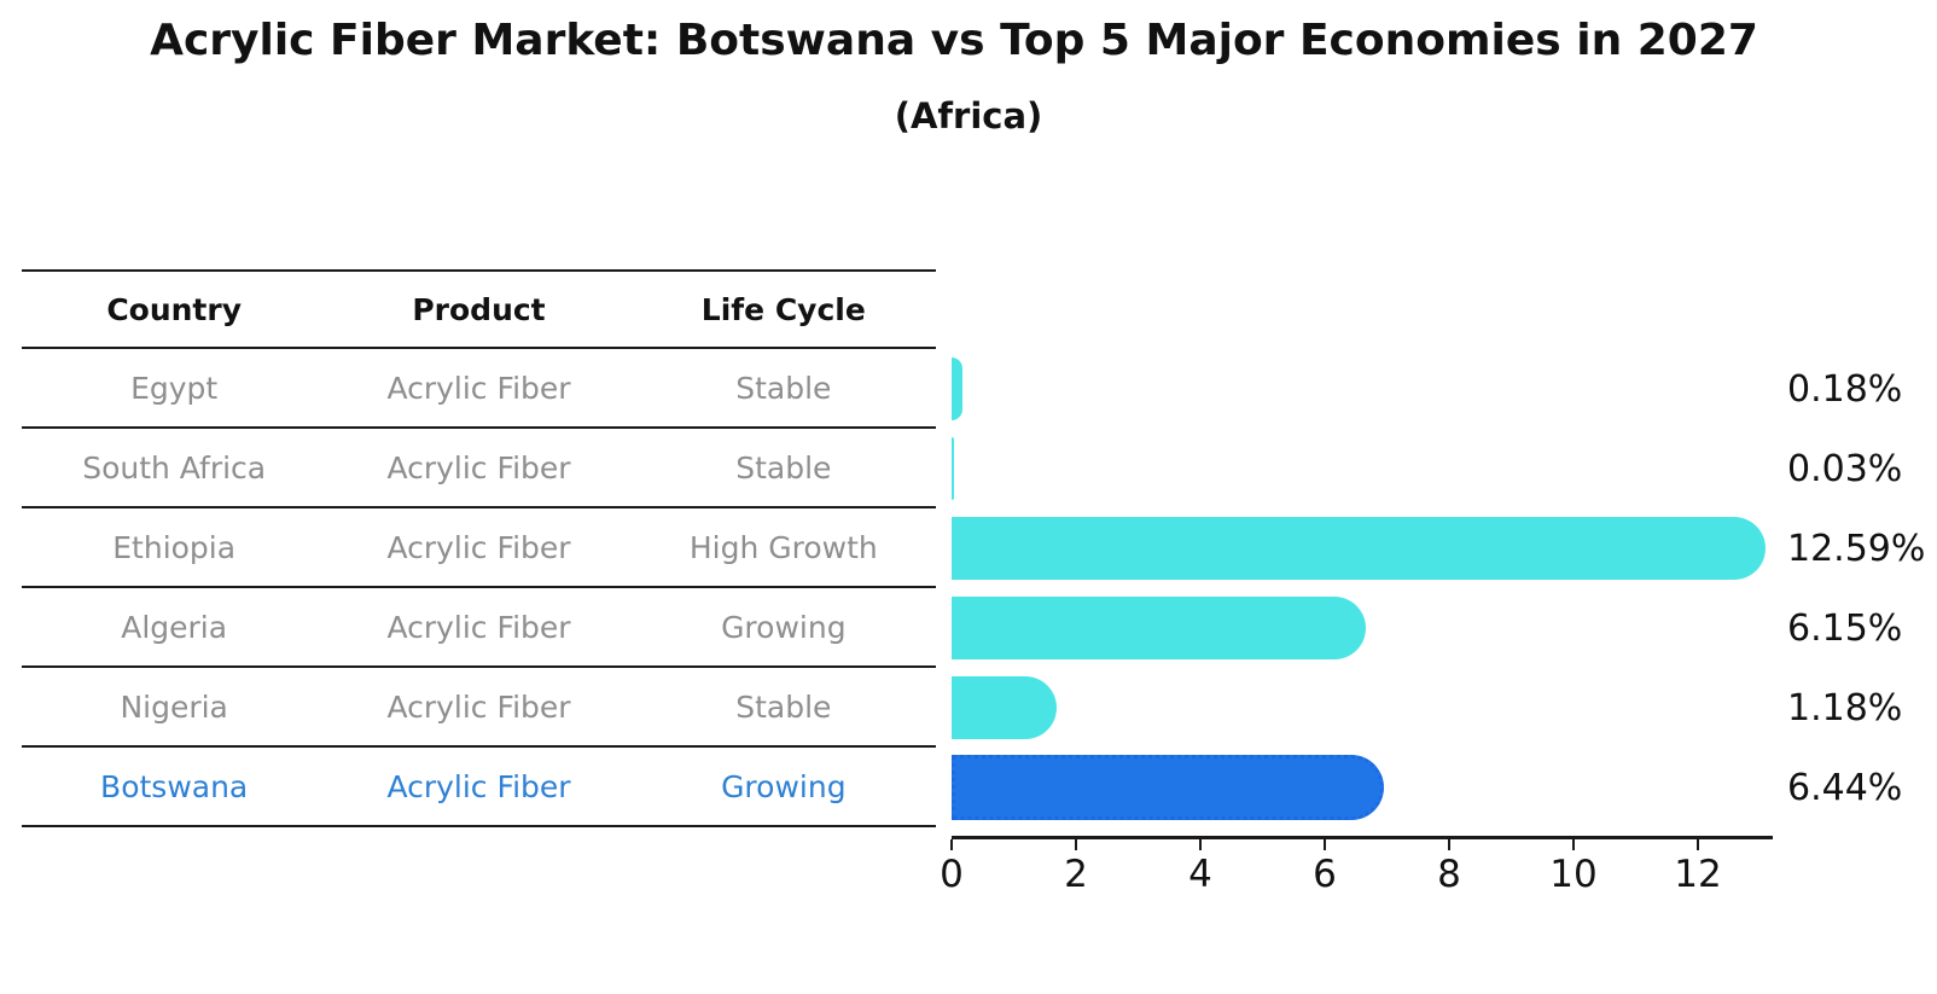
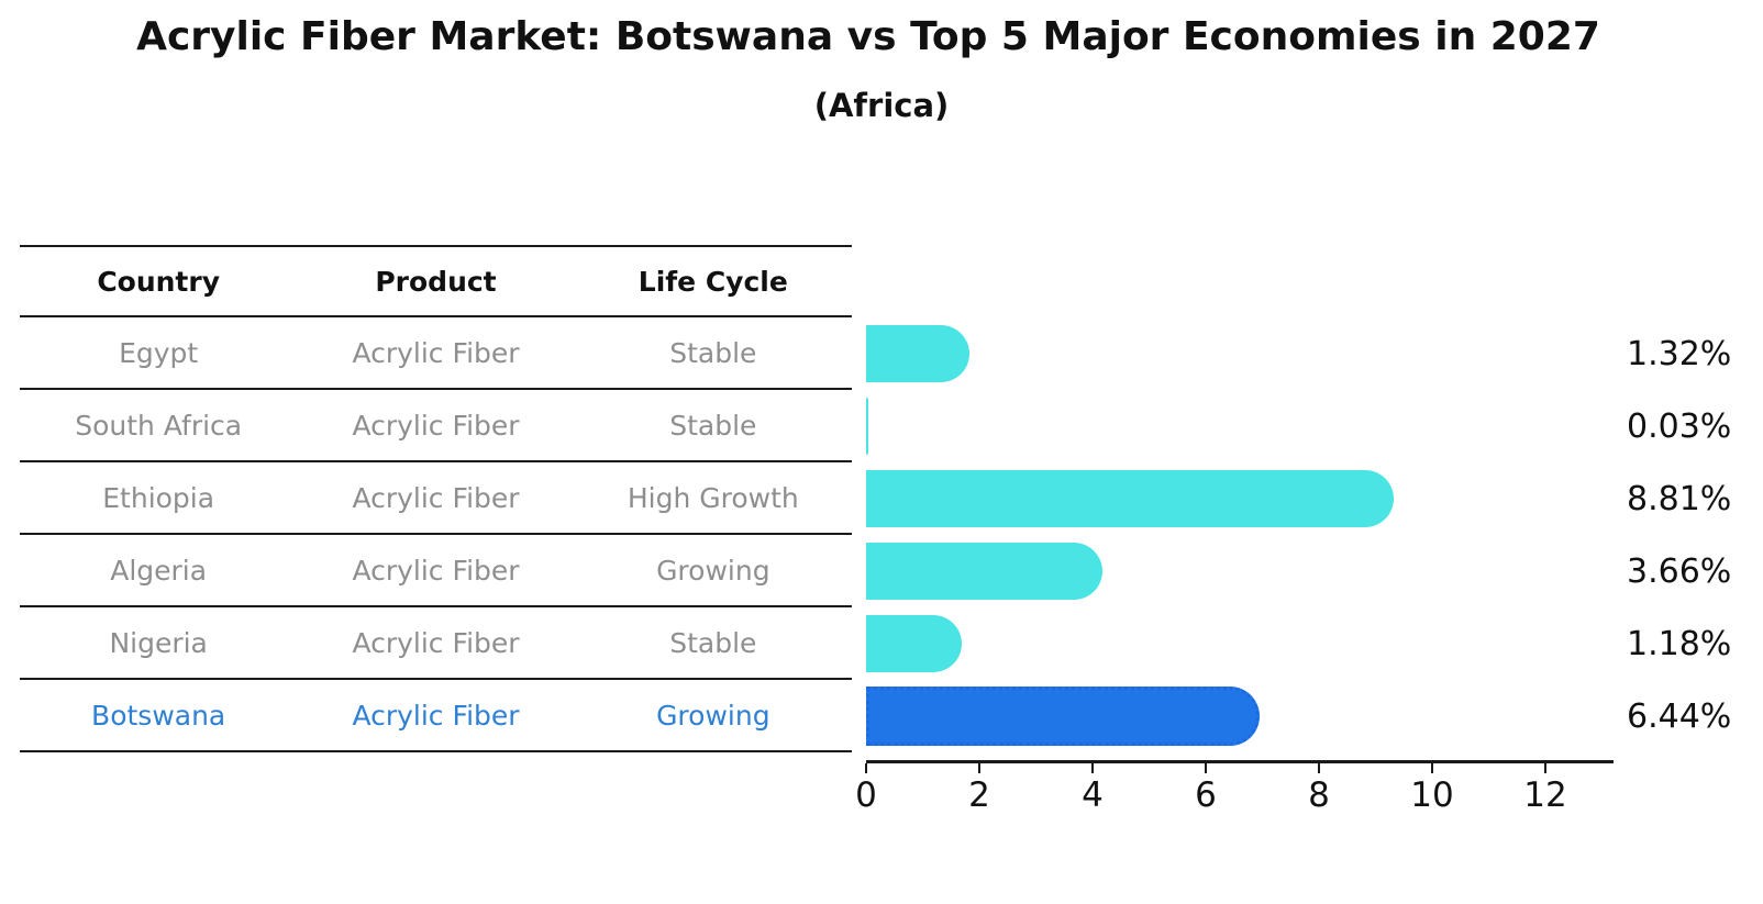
Egypt: 0.18% -> 1.32%
Ethiopia: 12.59% -> 8.81%
Algeria: 6.15% -> 3.66%
